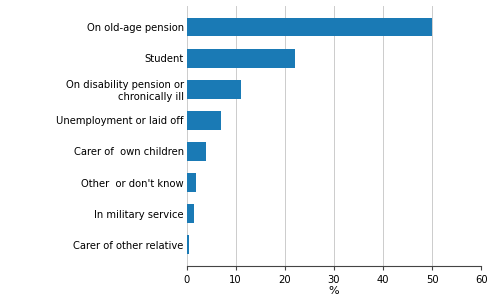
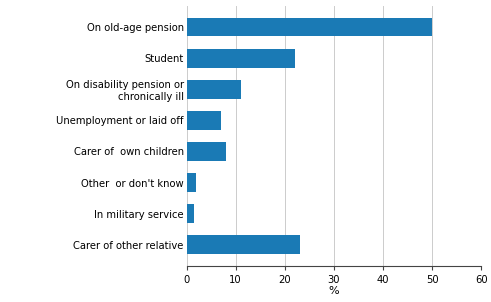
Carer of own children: 4.0 -> 8.0
Carer of other relative: 0.5 -> 23.0
